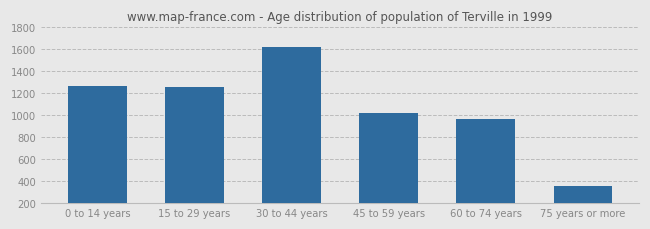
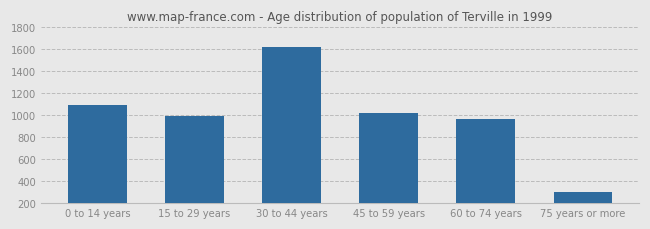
0 to 14 years: 1260 -> 1090
15 to 29 years: 1250 -> 990
75 years or more: 360 -> 300
